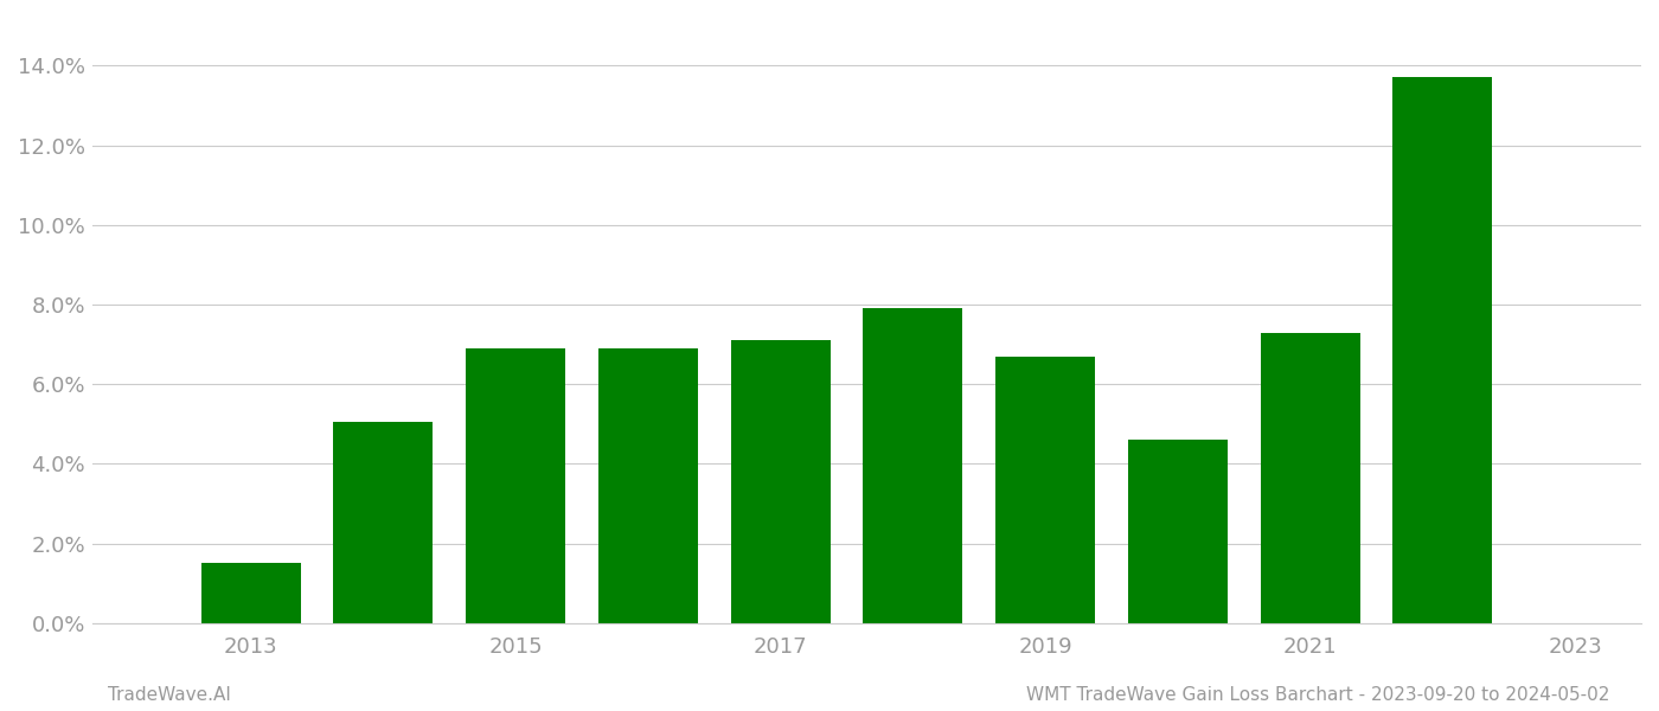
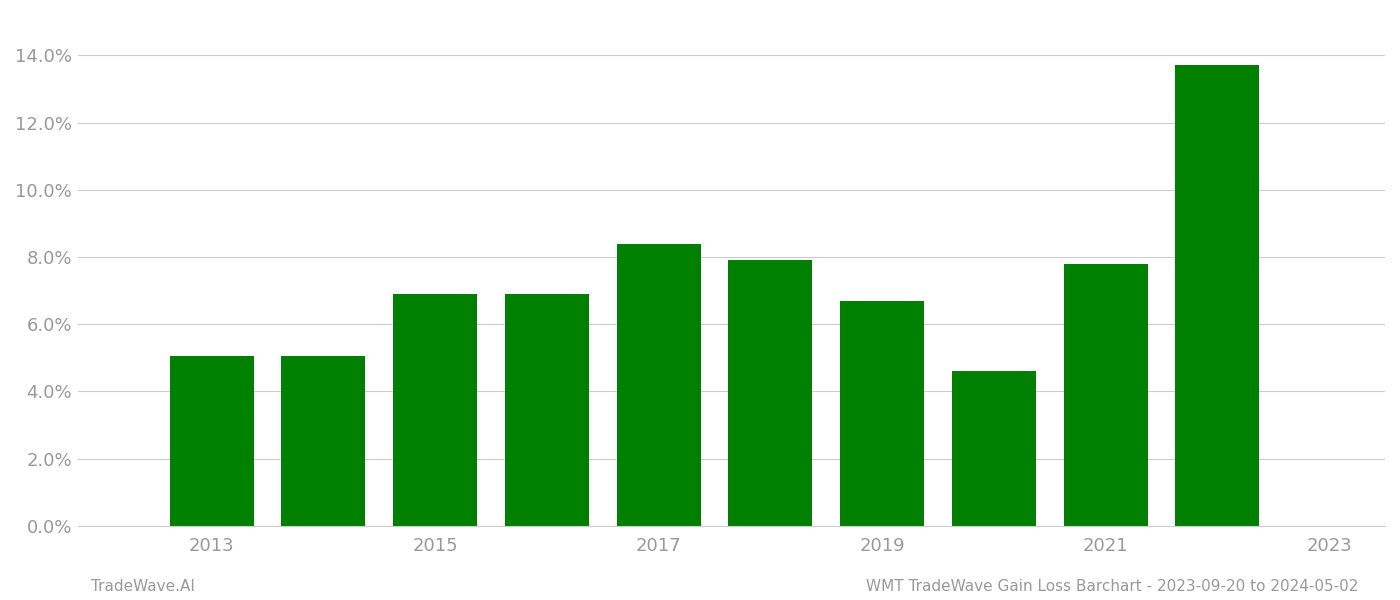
2013: 1.50% -> 5.05%
2017: 7.10% -> 8.40%
2021: 7.30% -> 7.80%
